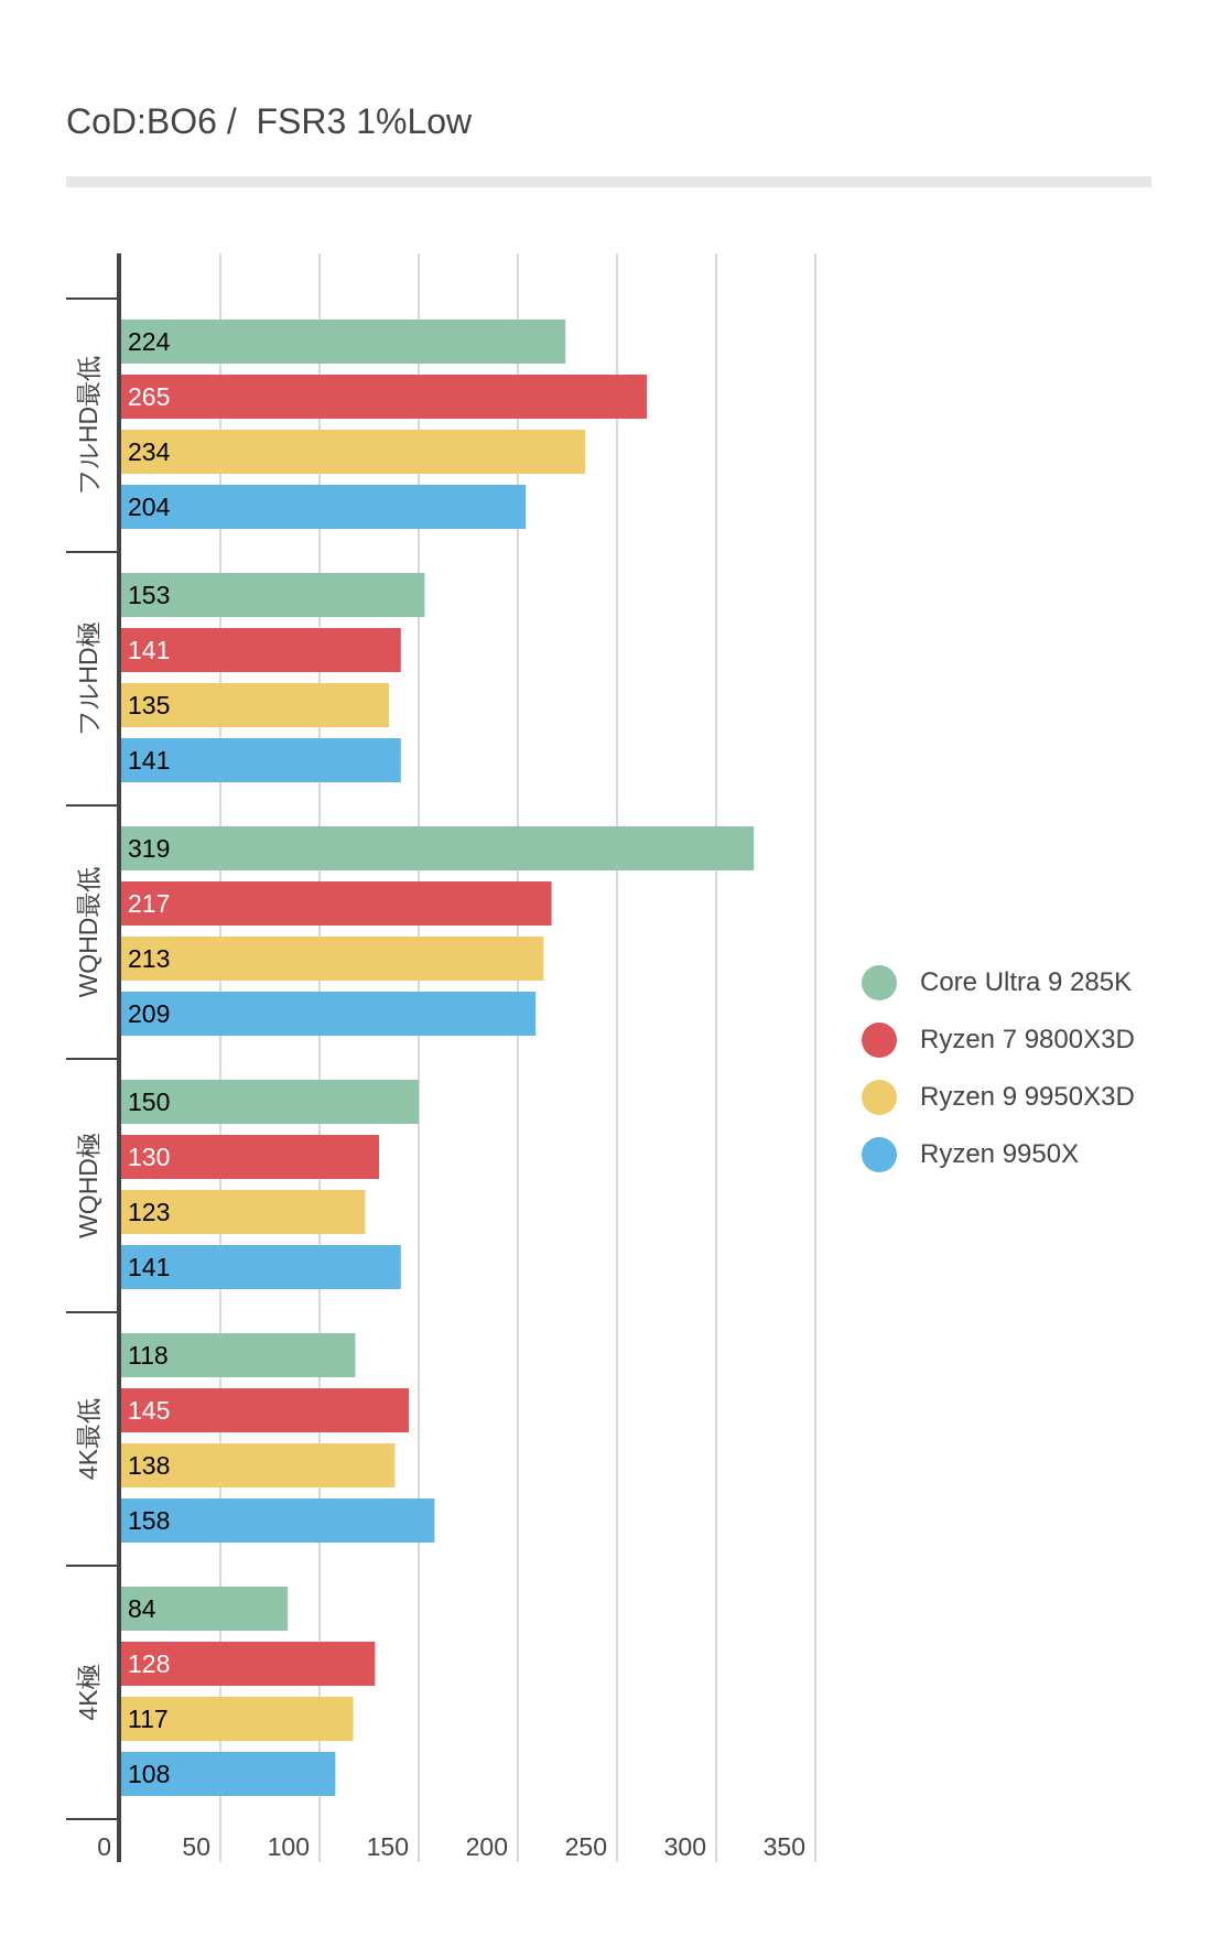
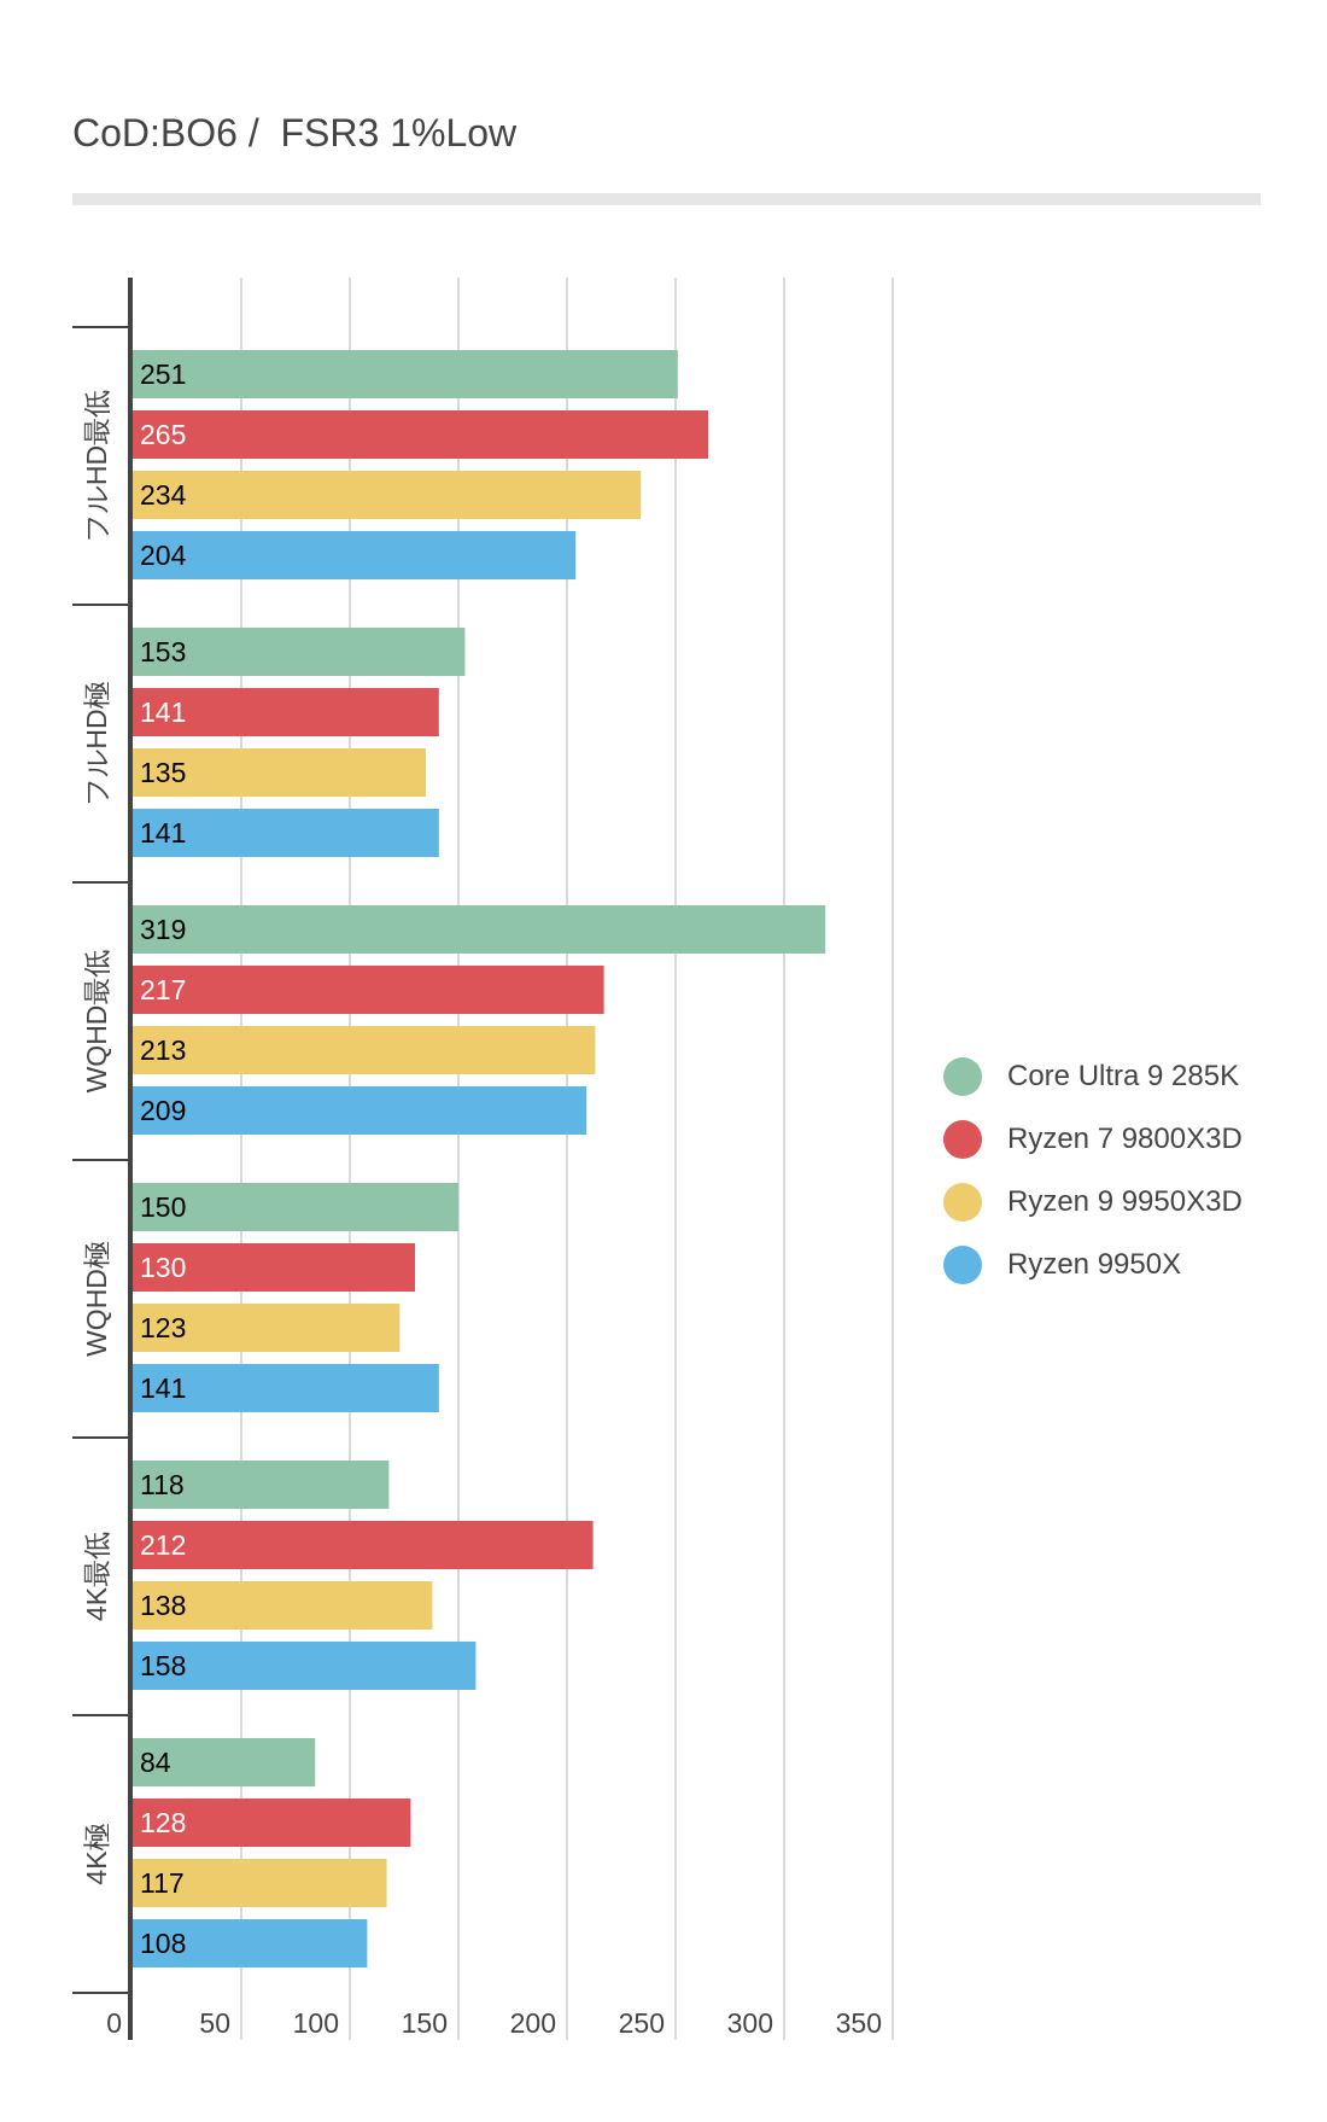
Core Ultra 9 285K/フルHD最低: 224 -> 251
Ryzen 7 9800X3D/4K最低: 145 -> 212
